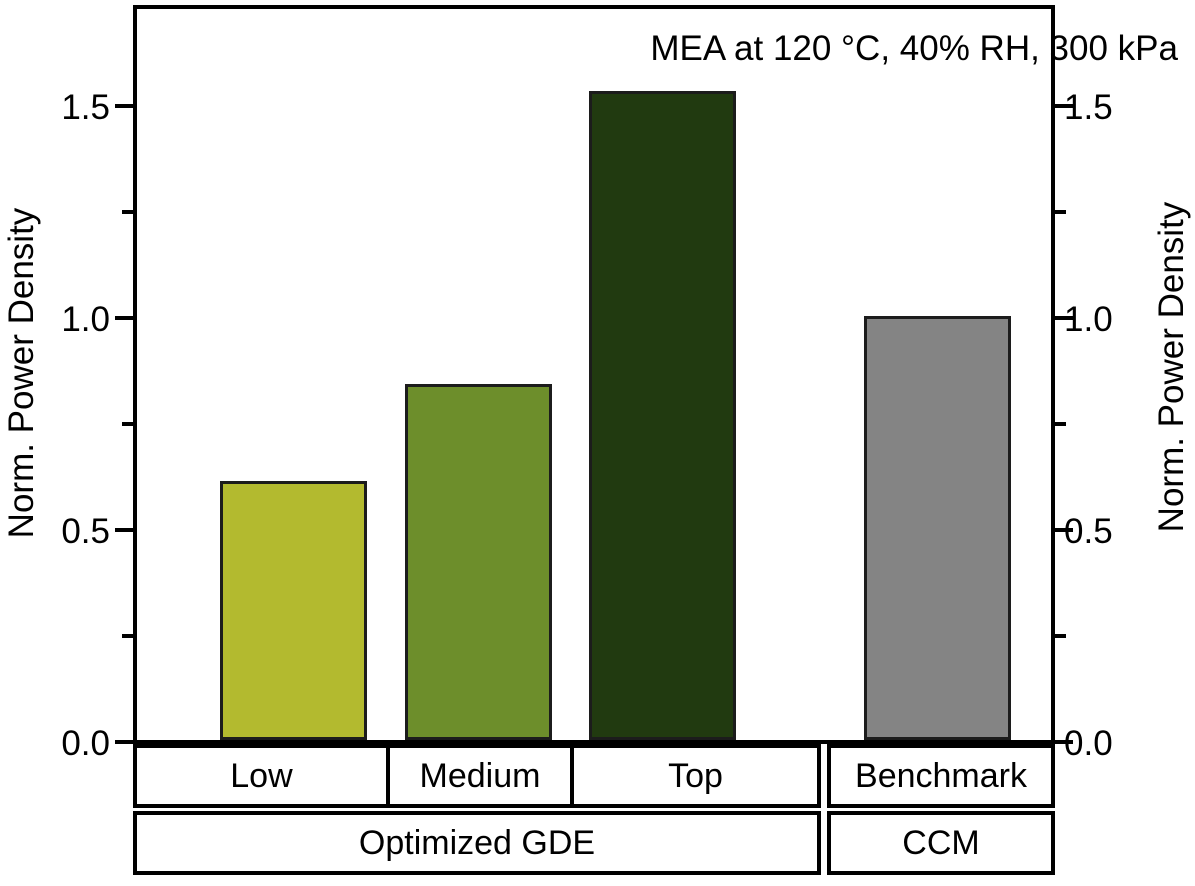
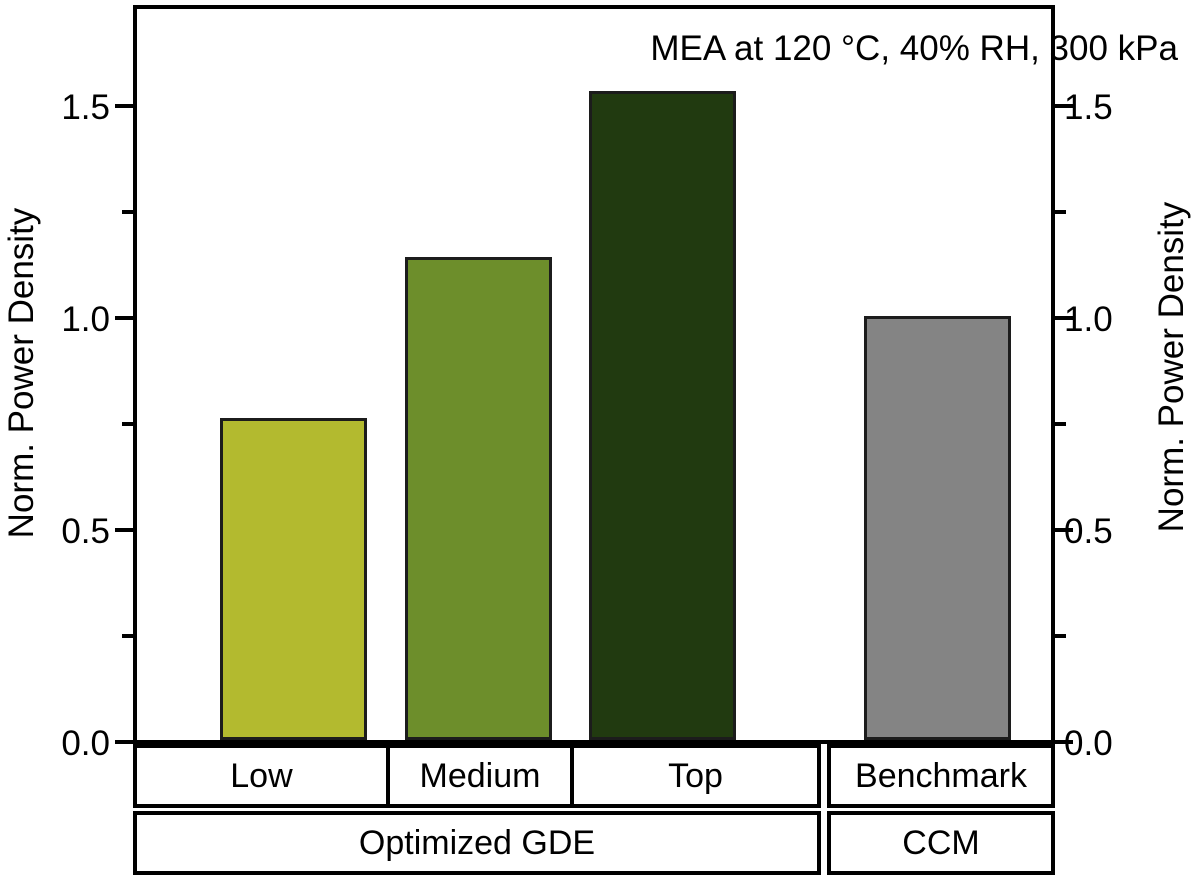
Low: 0.61 -> 0.76
Medium: 0.84 -> 1.14
